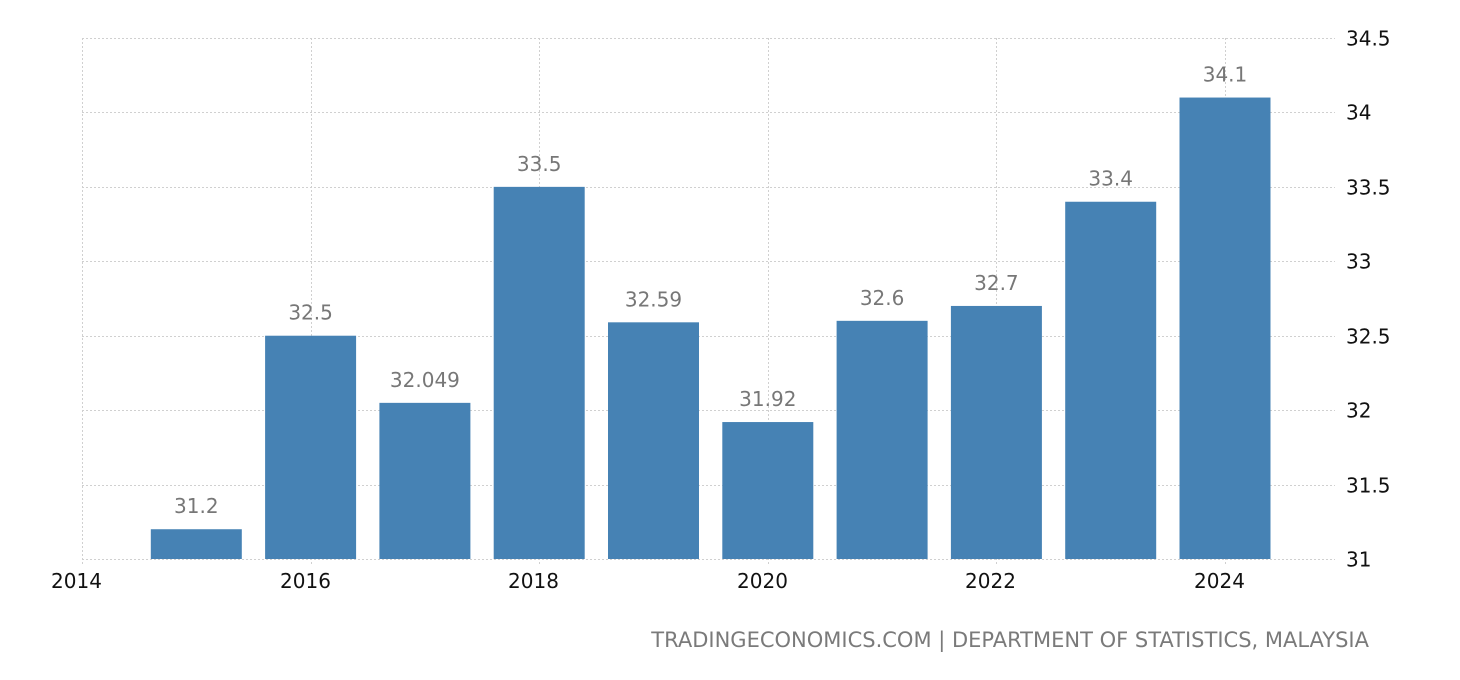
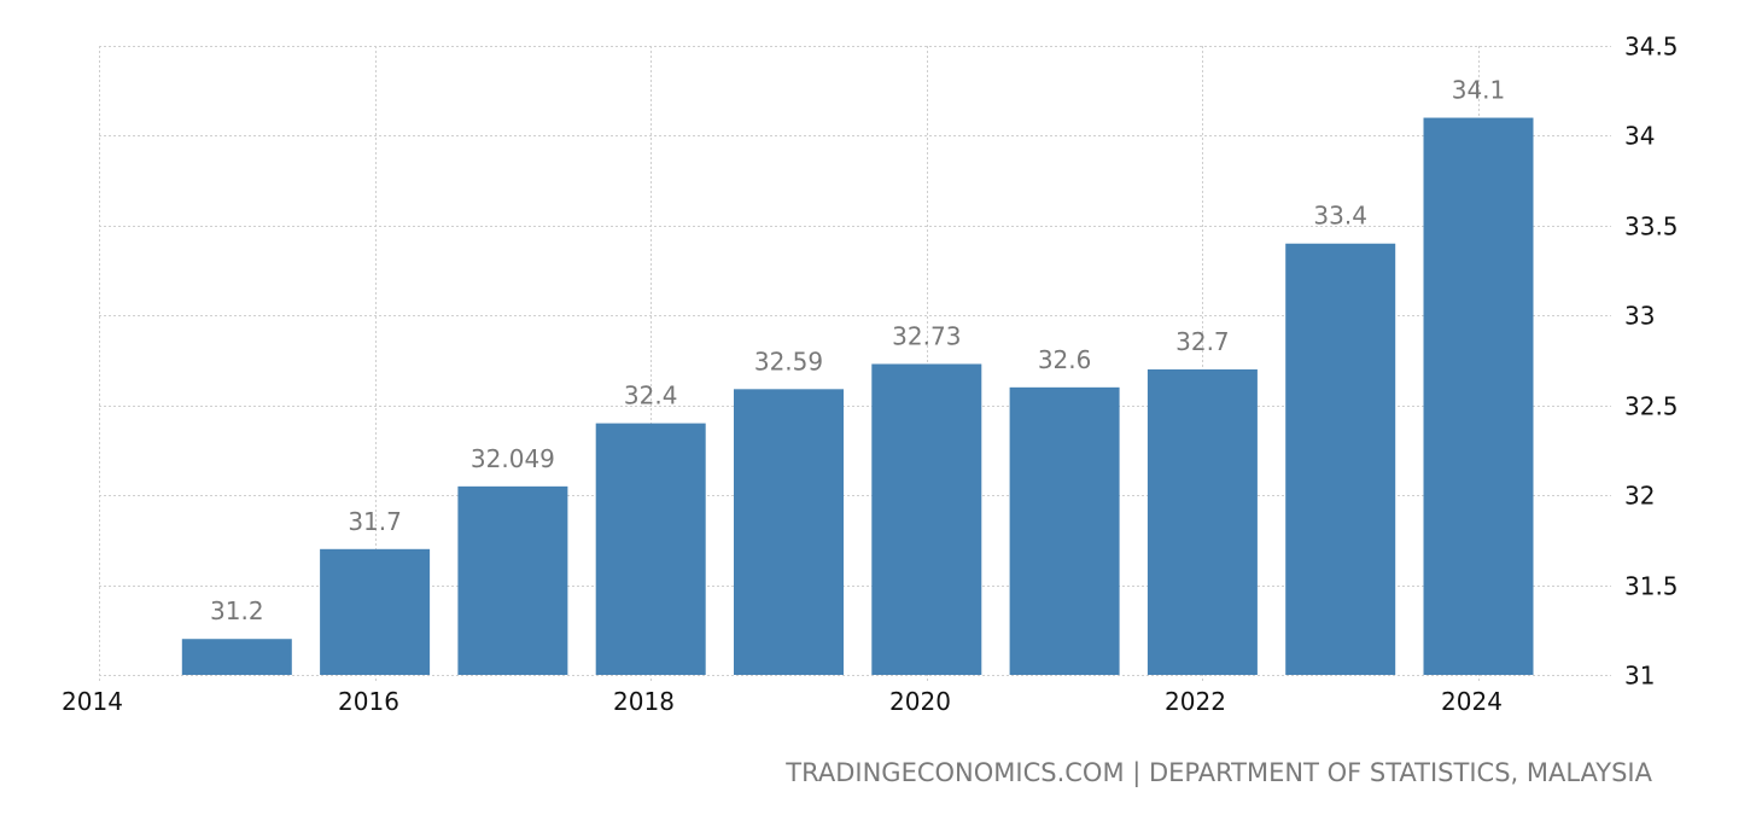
2016: 32.5 -> 31.7
2018: 33.5 -> 32.4
2020: 31.92 -> 32.73
